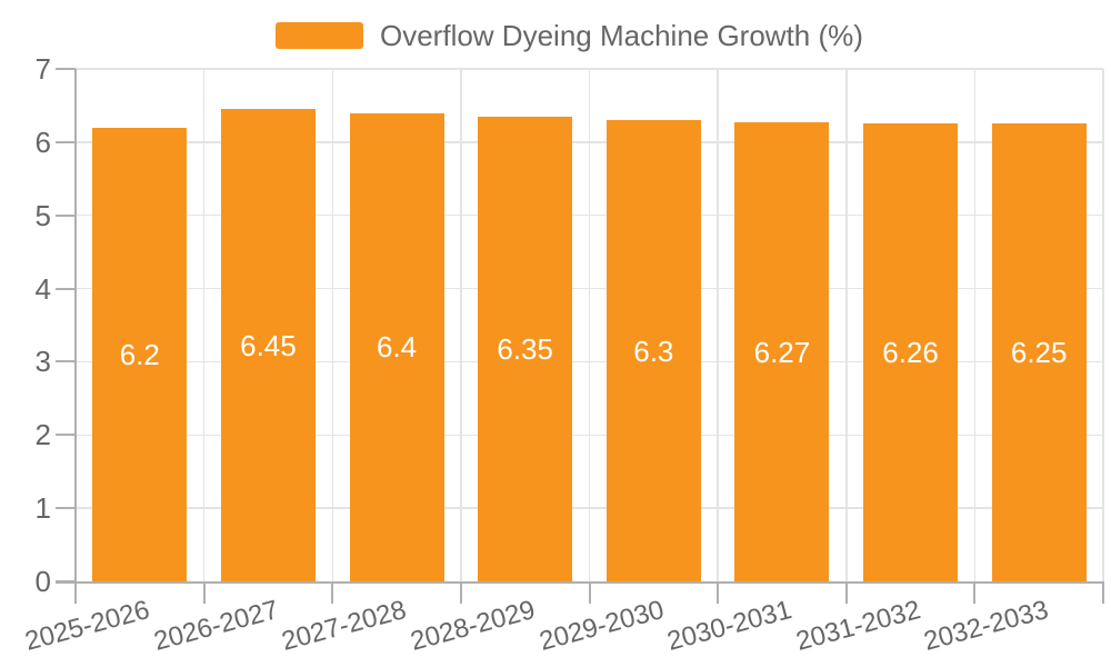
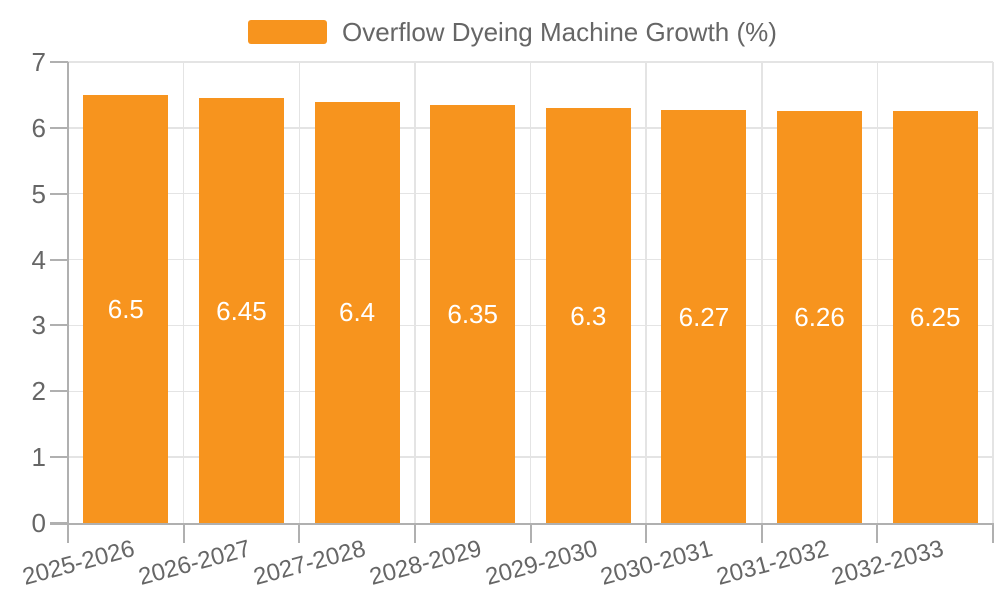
2025-2026: 6.2 -> 6.5
